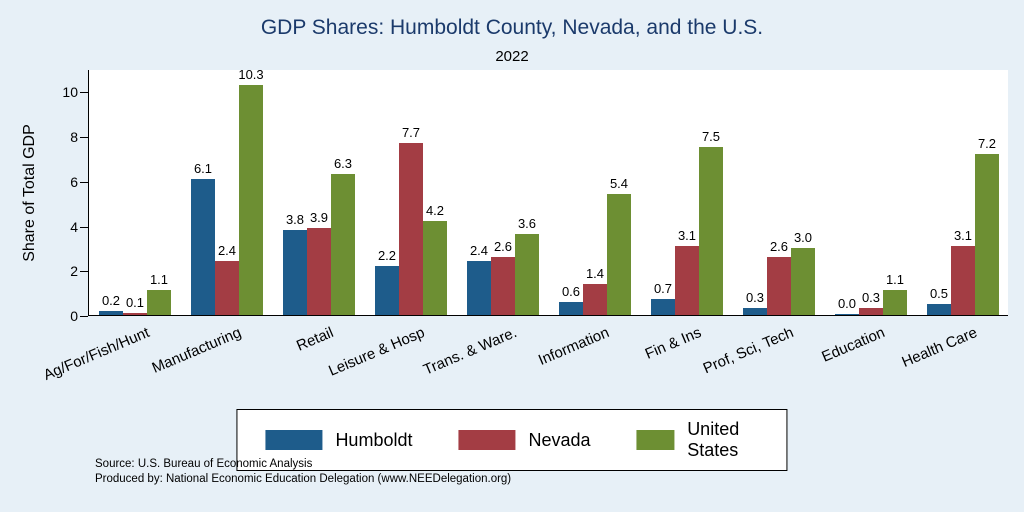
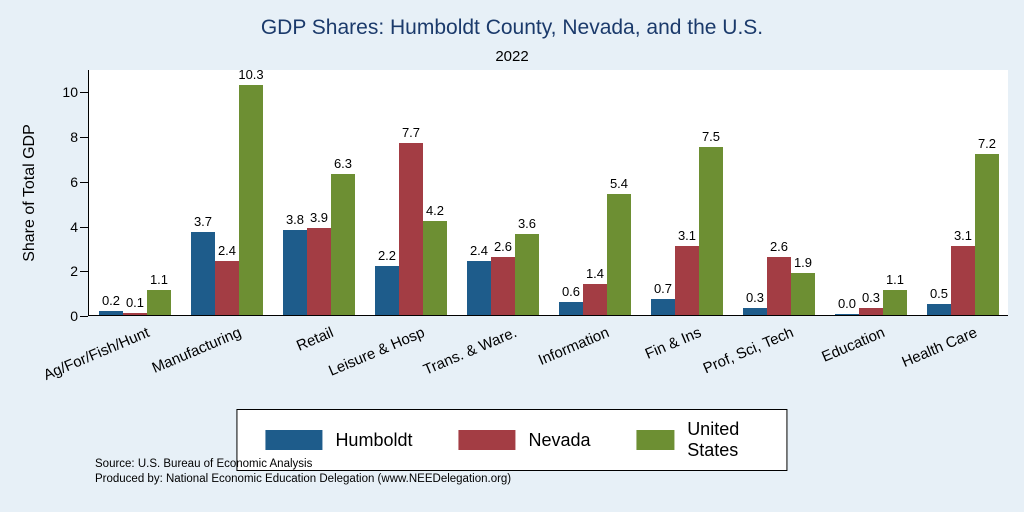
Humboldt/Manufacturing: 6.1 -> 3.7
United States/Prof, Sci, Tech: 3.0 -> 1.9
